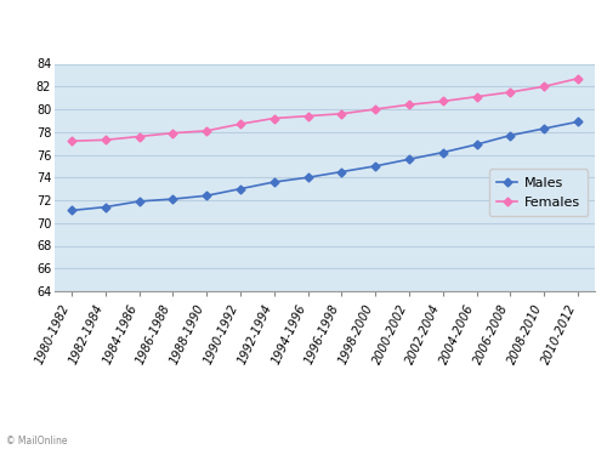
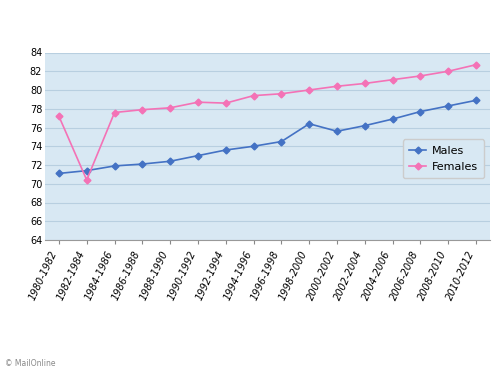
Females/1982-1984: 77.3 -> 70.4
Females/1992-1994: 79.2 -> 78.6
Males/1998-2000: 75.0 -> 76.4
